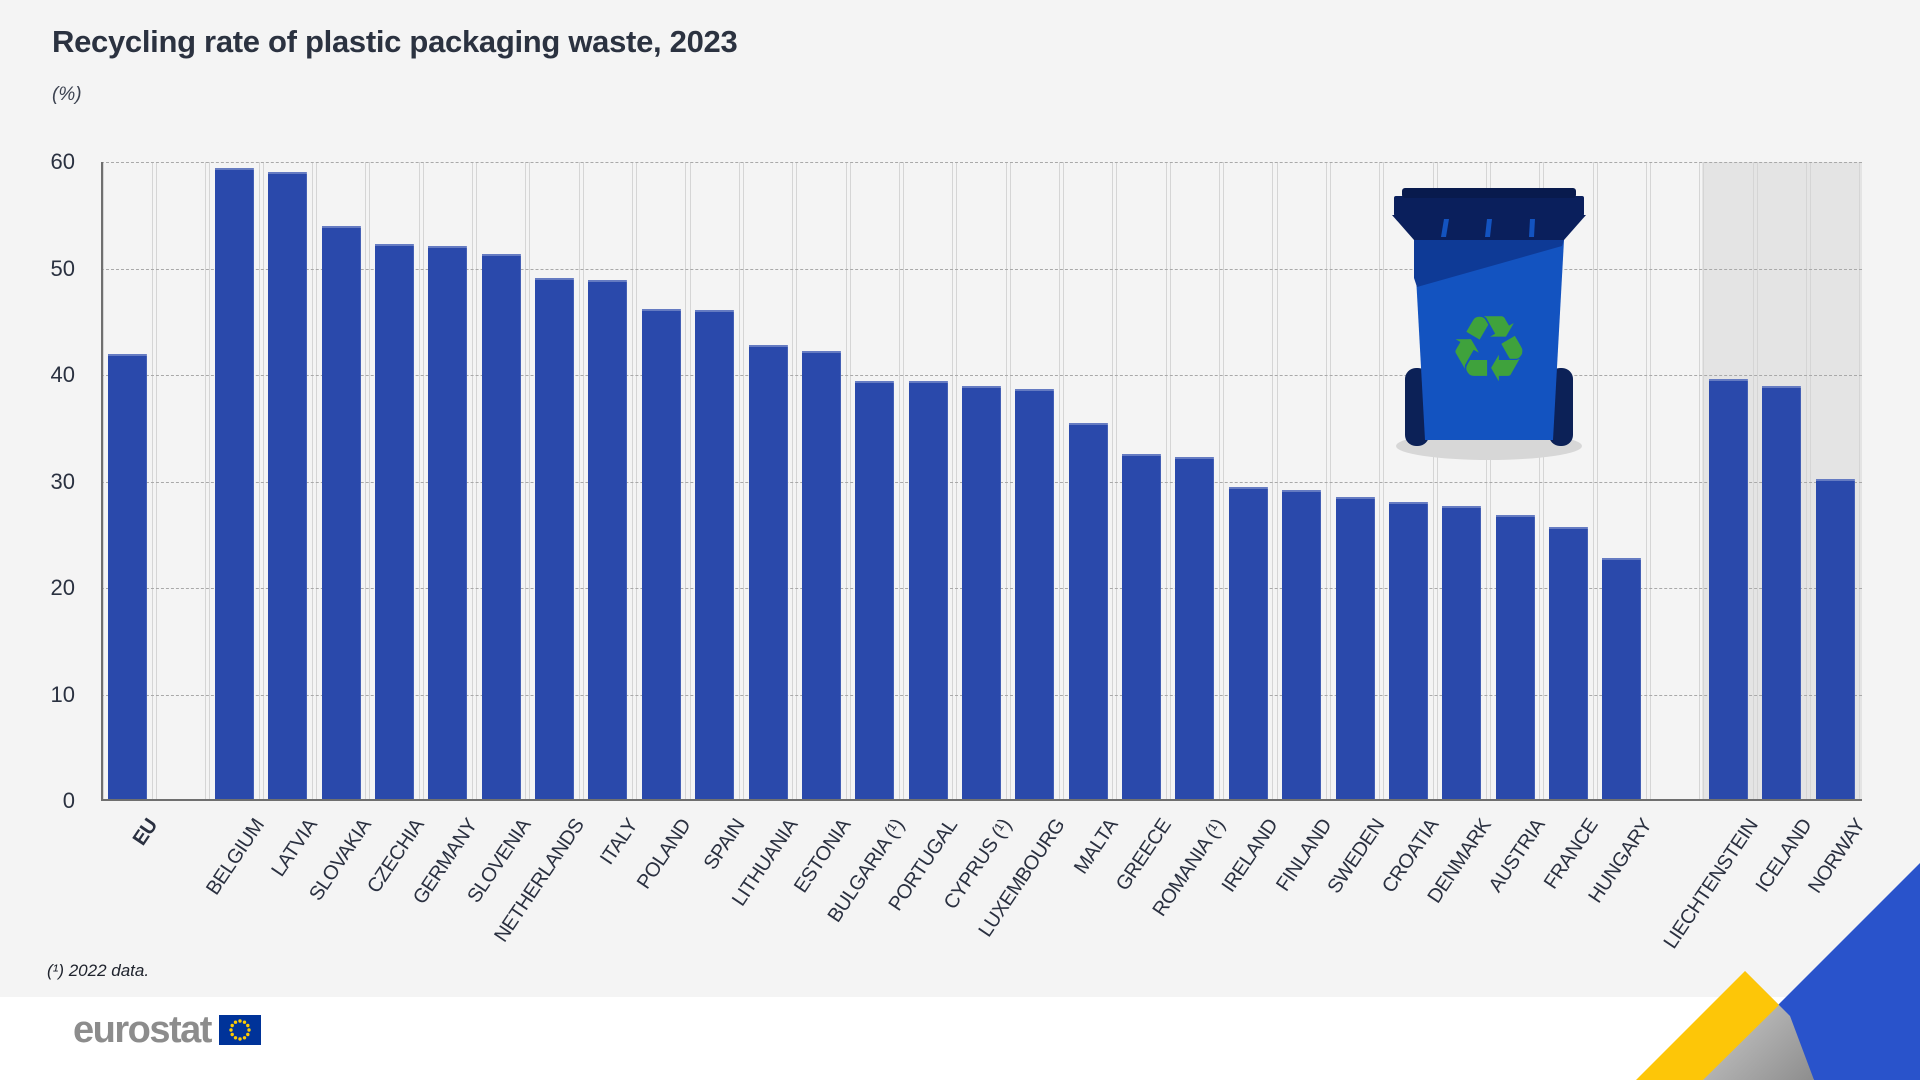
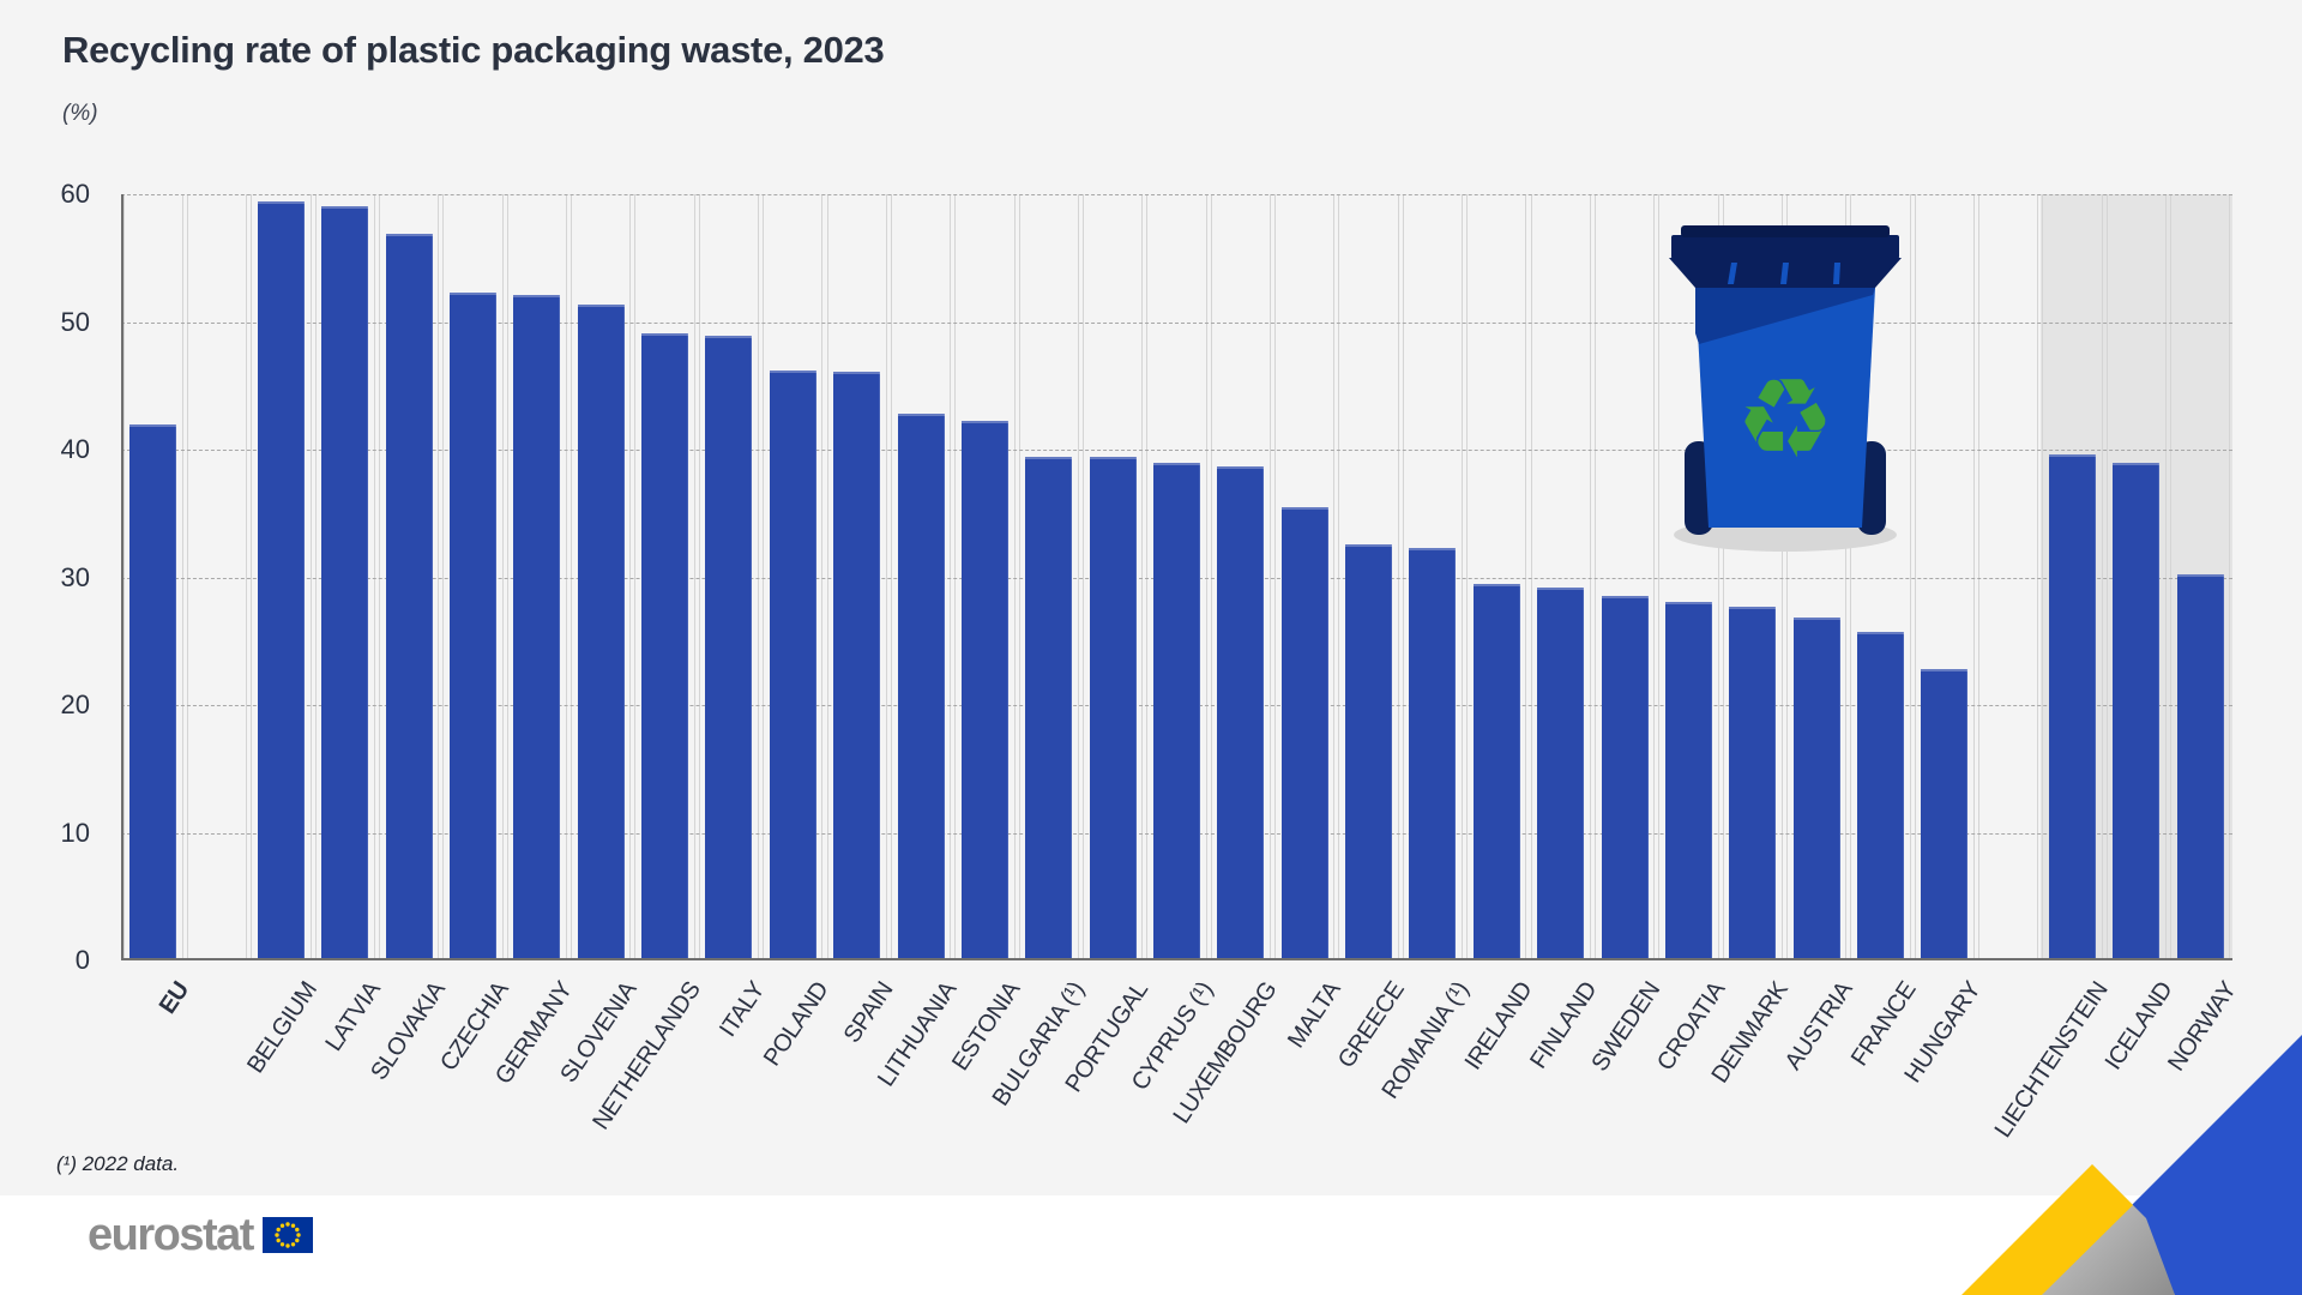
SLOVAKIA: 54.0 -> 56.9
